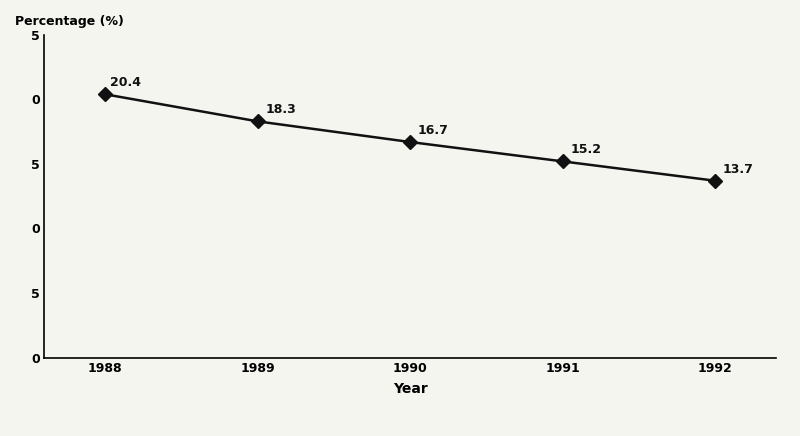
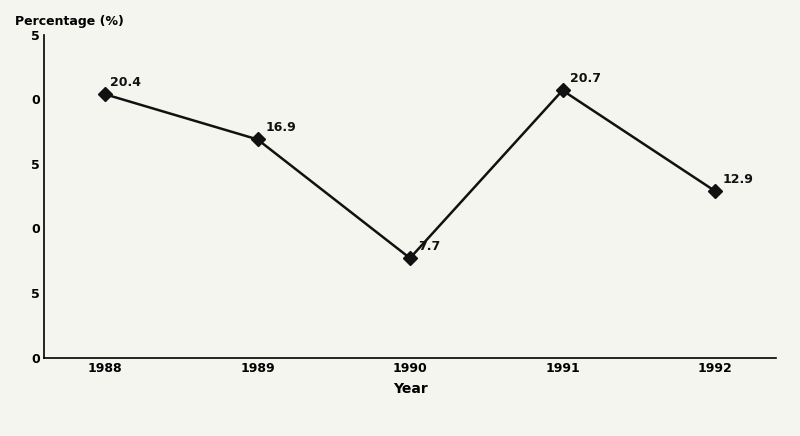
1989: 18.3 -> 16.9
1990: 16.7 -> 7.7
1991: 15.2 -> 20.7
1992: 13.7 -> 12.9
